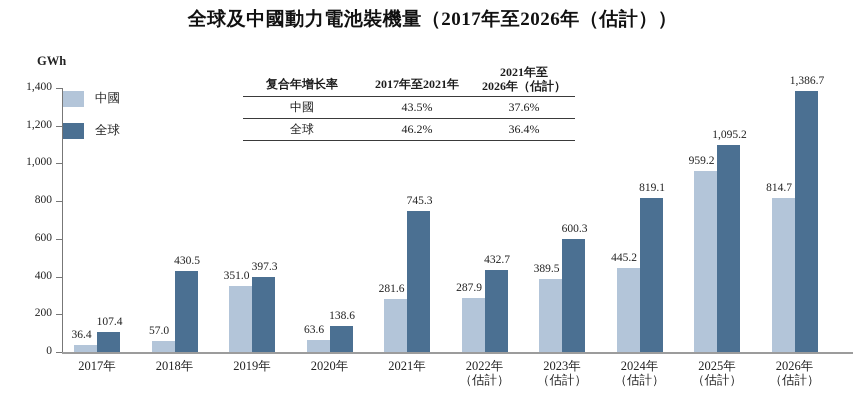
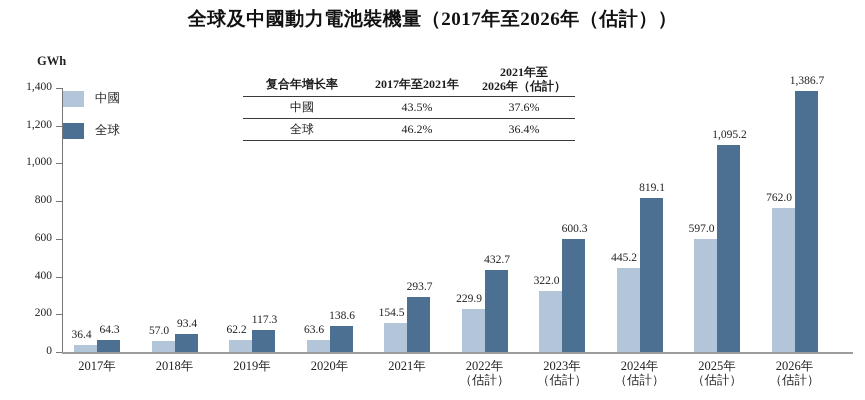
全球/2017年: 107.4 -> 64.3
全球/2018年: 430.5 -> 93.4
中國/2019年: 351.0 -> 62.2
全球/2019年: 397.3 -> 117.3
中國/2021年: 281.6 -> 154.5
全球/2021年: 745.3 -> 293.7
中國/2022年 （估計）: 287.9 -> 229.9
中國/2023年 （估計）: 389.5 -> 322.0
中國/2025年 （估計）: 959.2 -> 597.0
中國/2026年 （估計）: 814.7 -> 762.0
